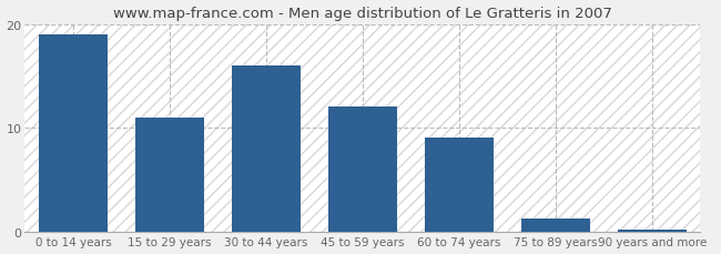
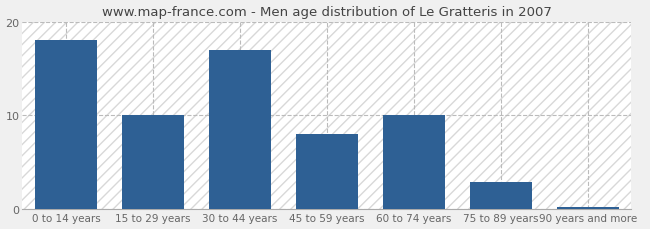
0 to 14 years: 19.0 -> 18.0
15 to 29 years: 11.0 -> 10.0
30 to 44 years: 16.0 -> 17.0
45 to 59 years: 12.0 -> 8.0
60 to 74 years: 9.0 -> 10.0
75 to 89 years: 1.2 -> 2.8
